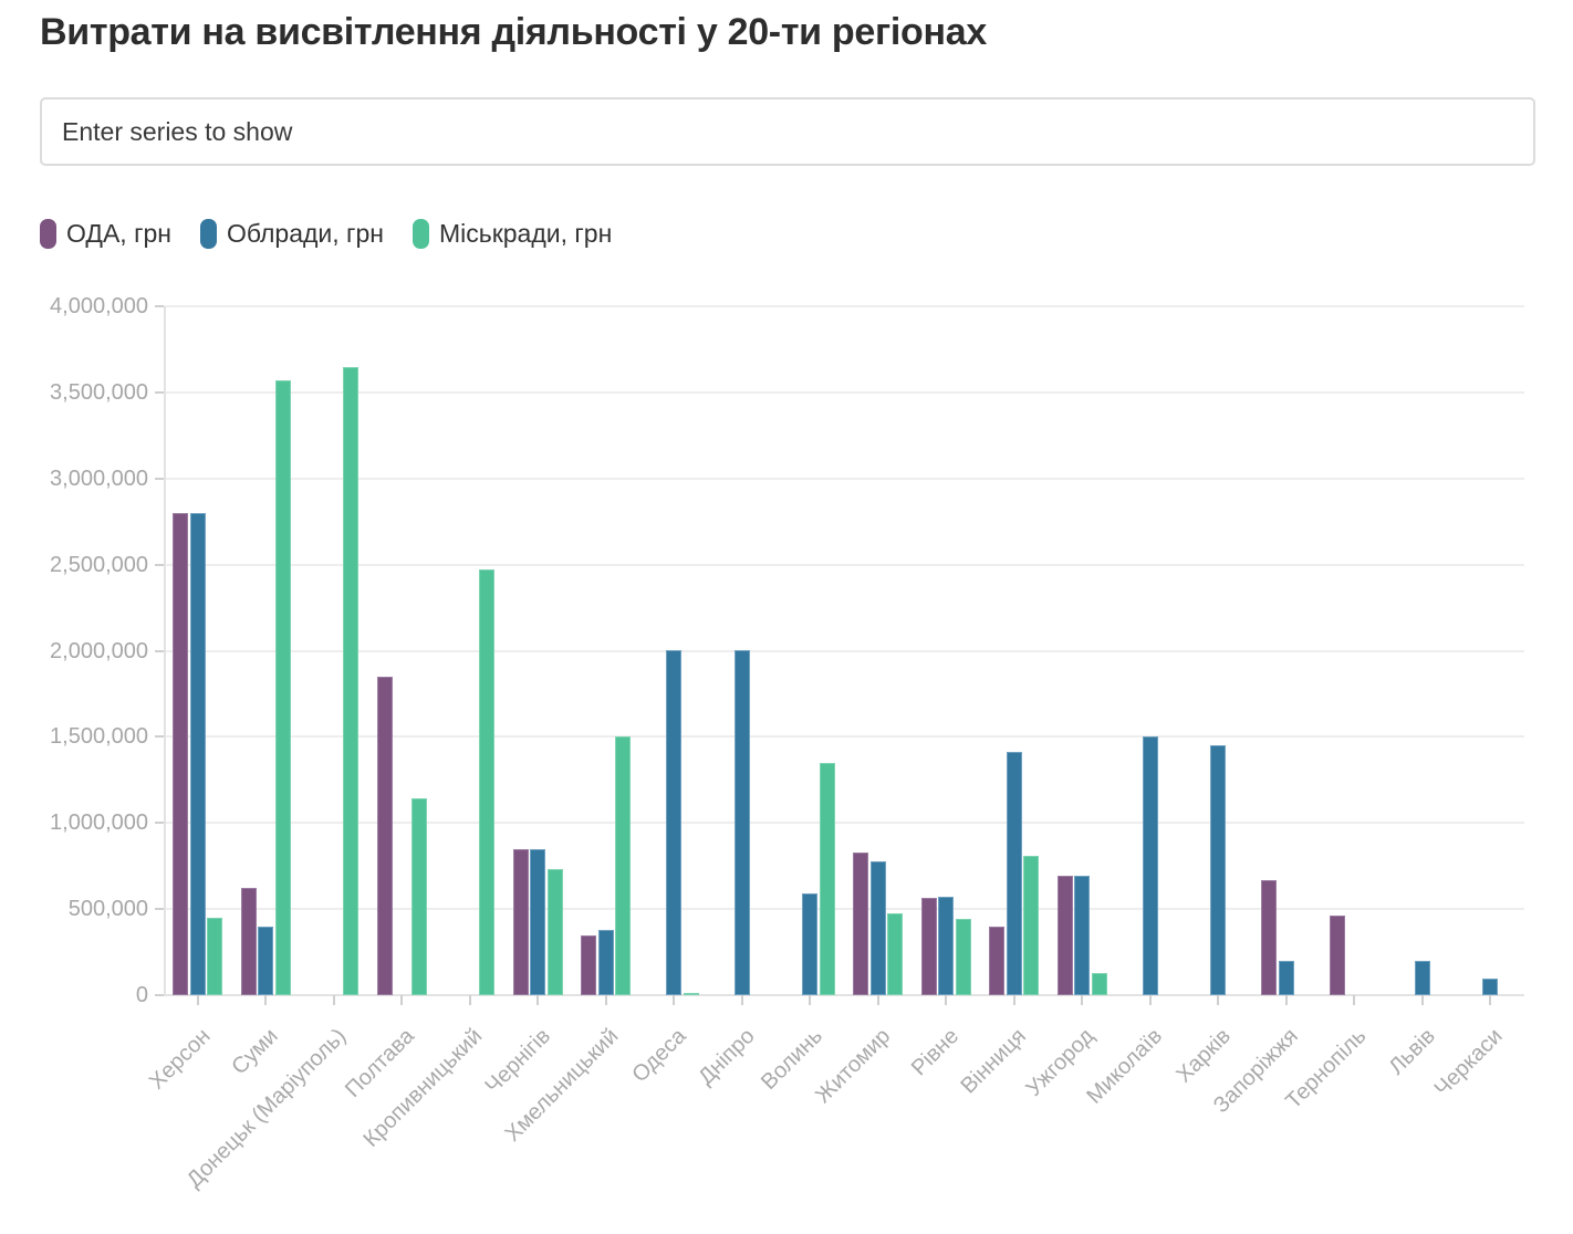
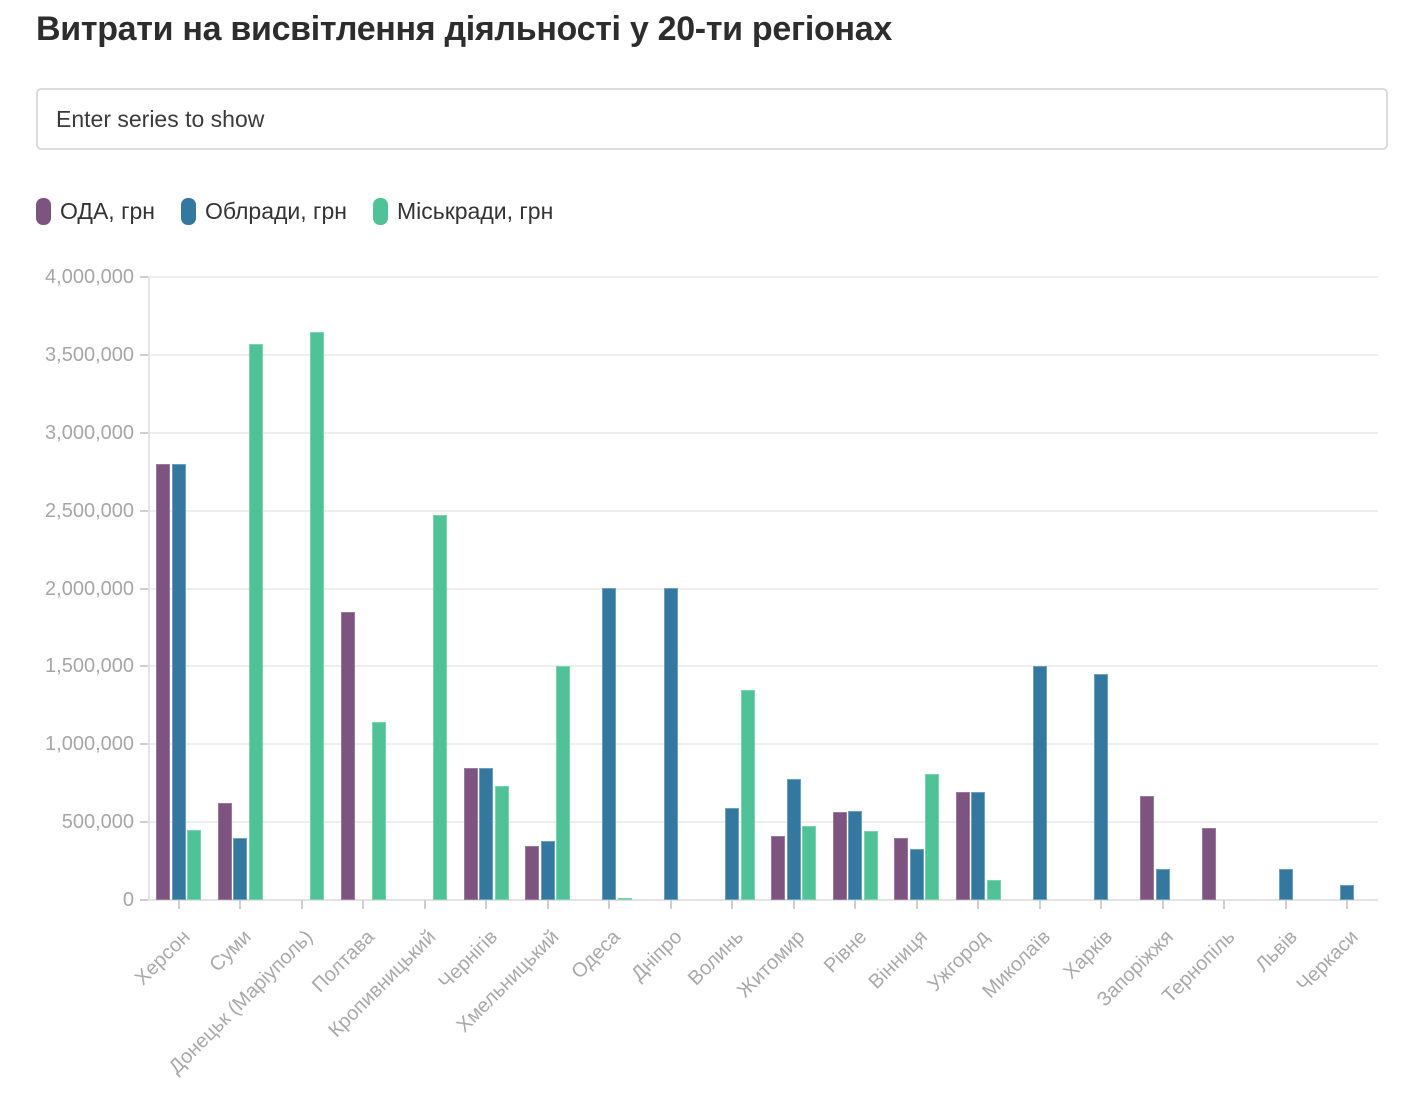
ОДА, грн/Житомир: 830000 -> 410000
Облради, грн/Вінниця: 1410000 -> 320000
